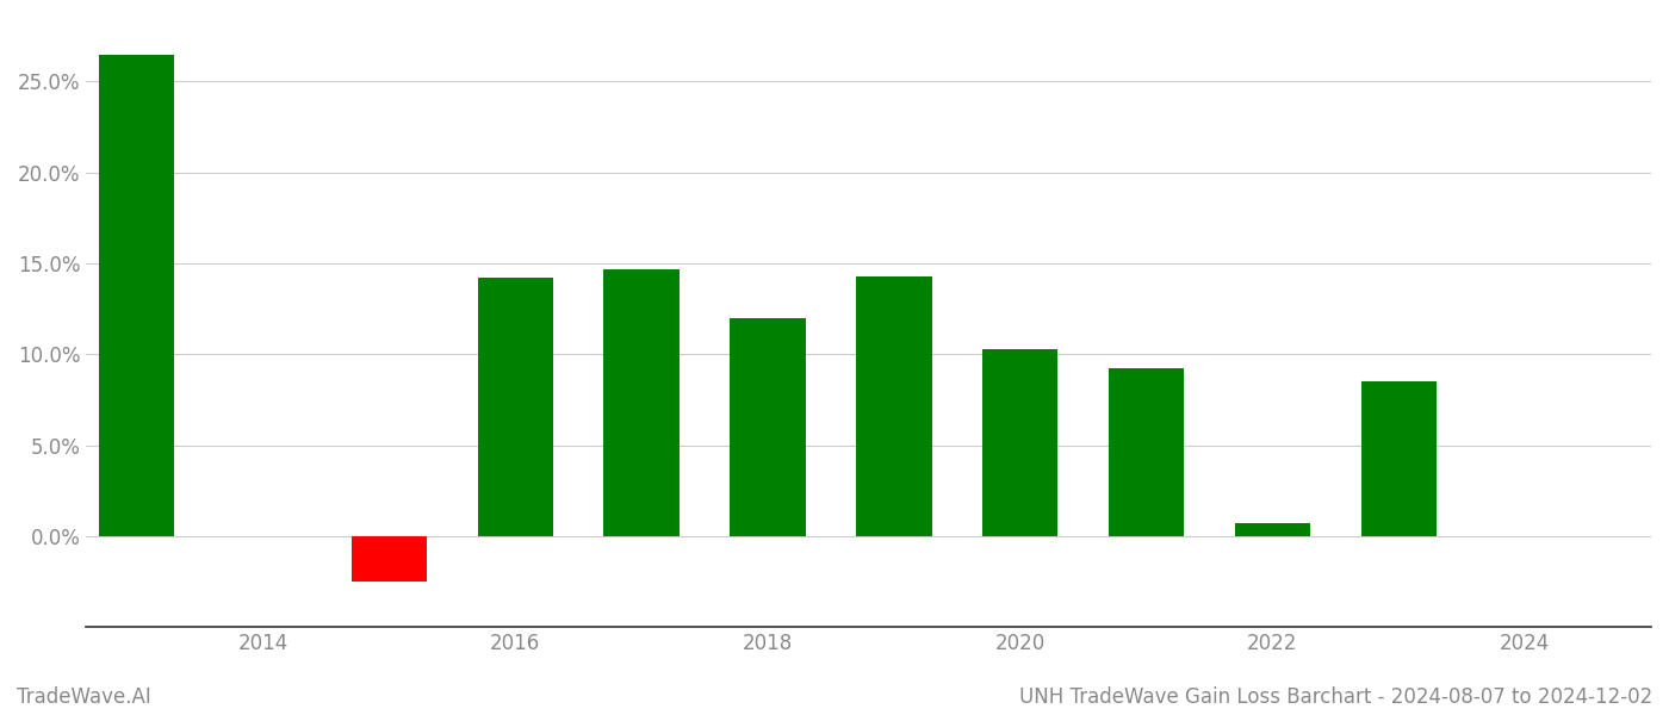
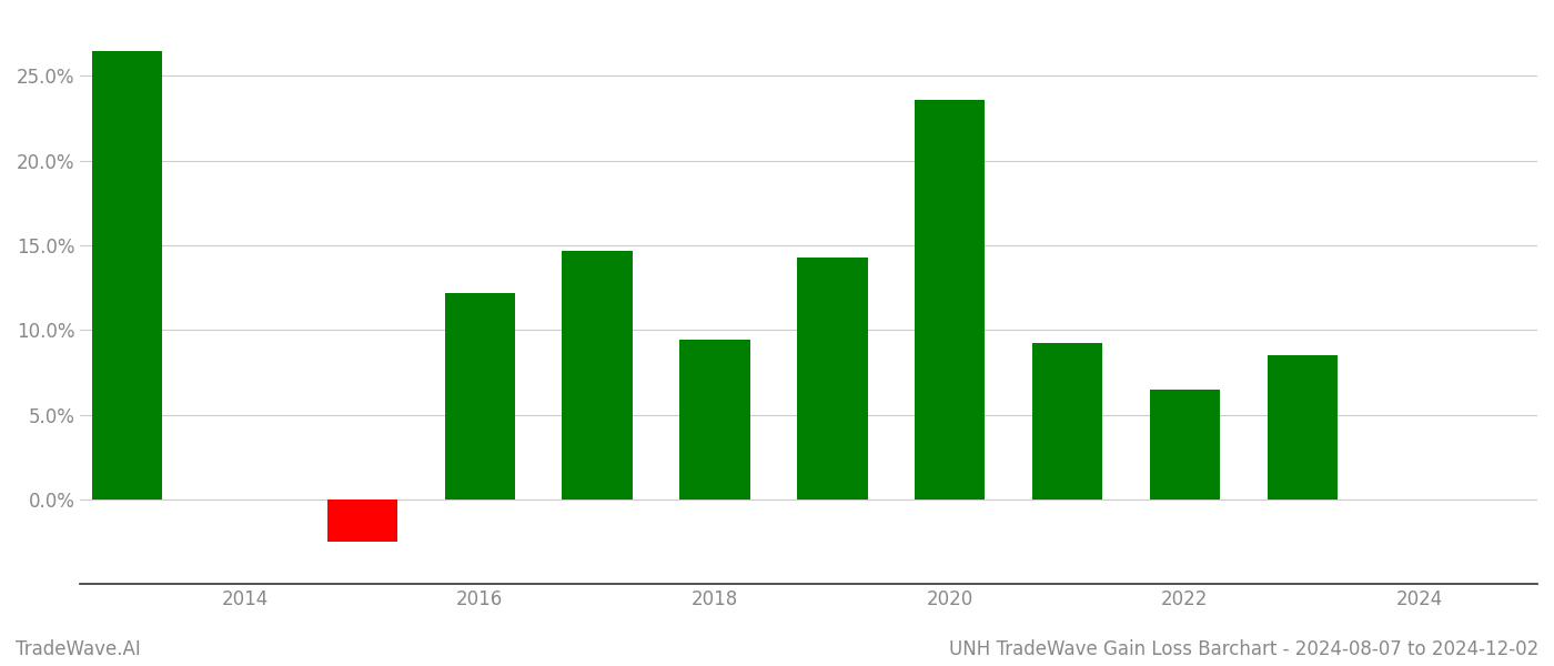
2016: 14.2% -> 12.2%
2018: 12.0% -> 9.4%
2020: 10.3% -> 23.6%
2022: 0.7% -> 6.5%
